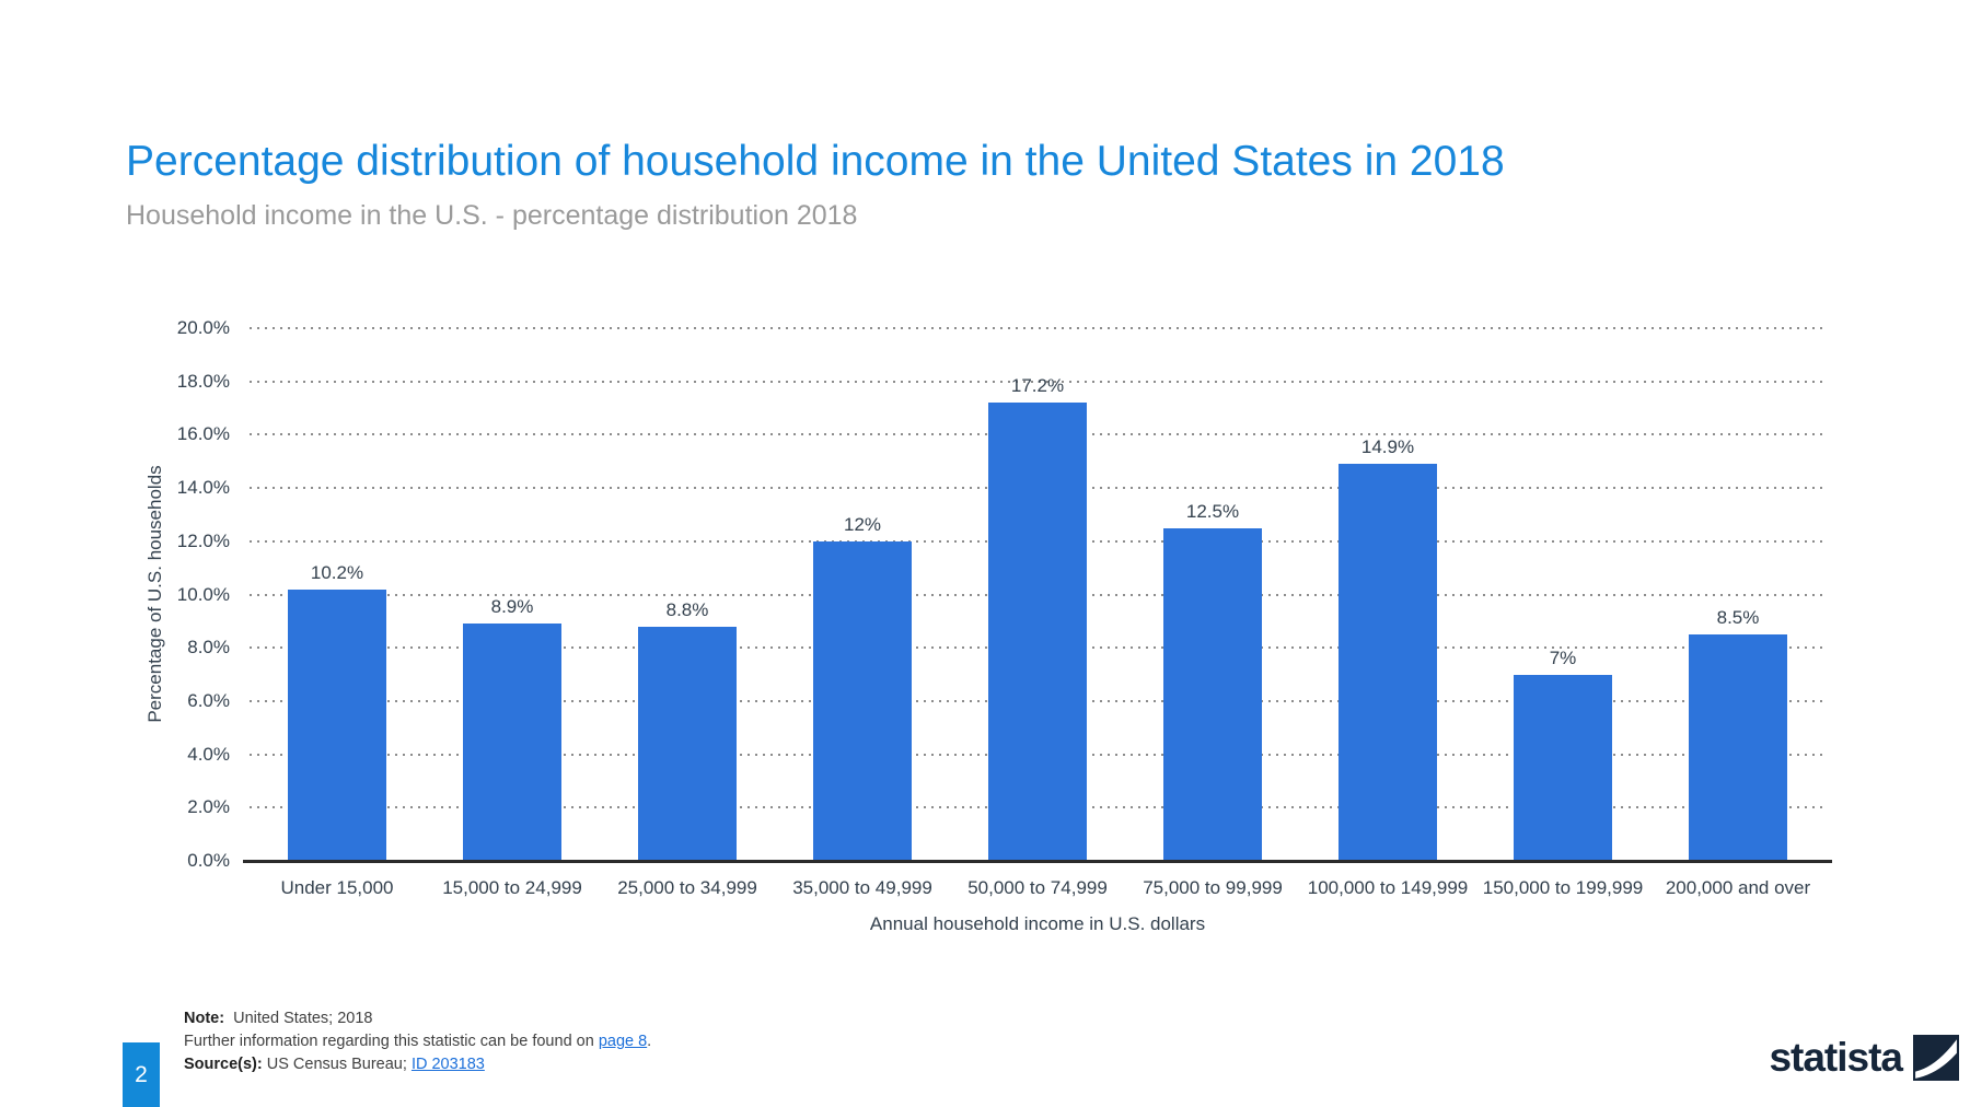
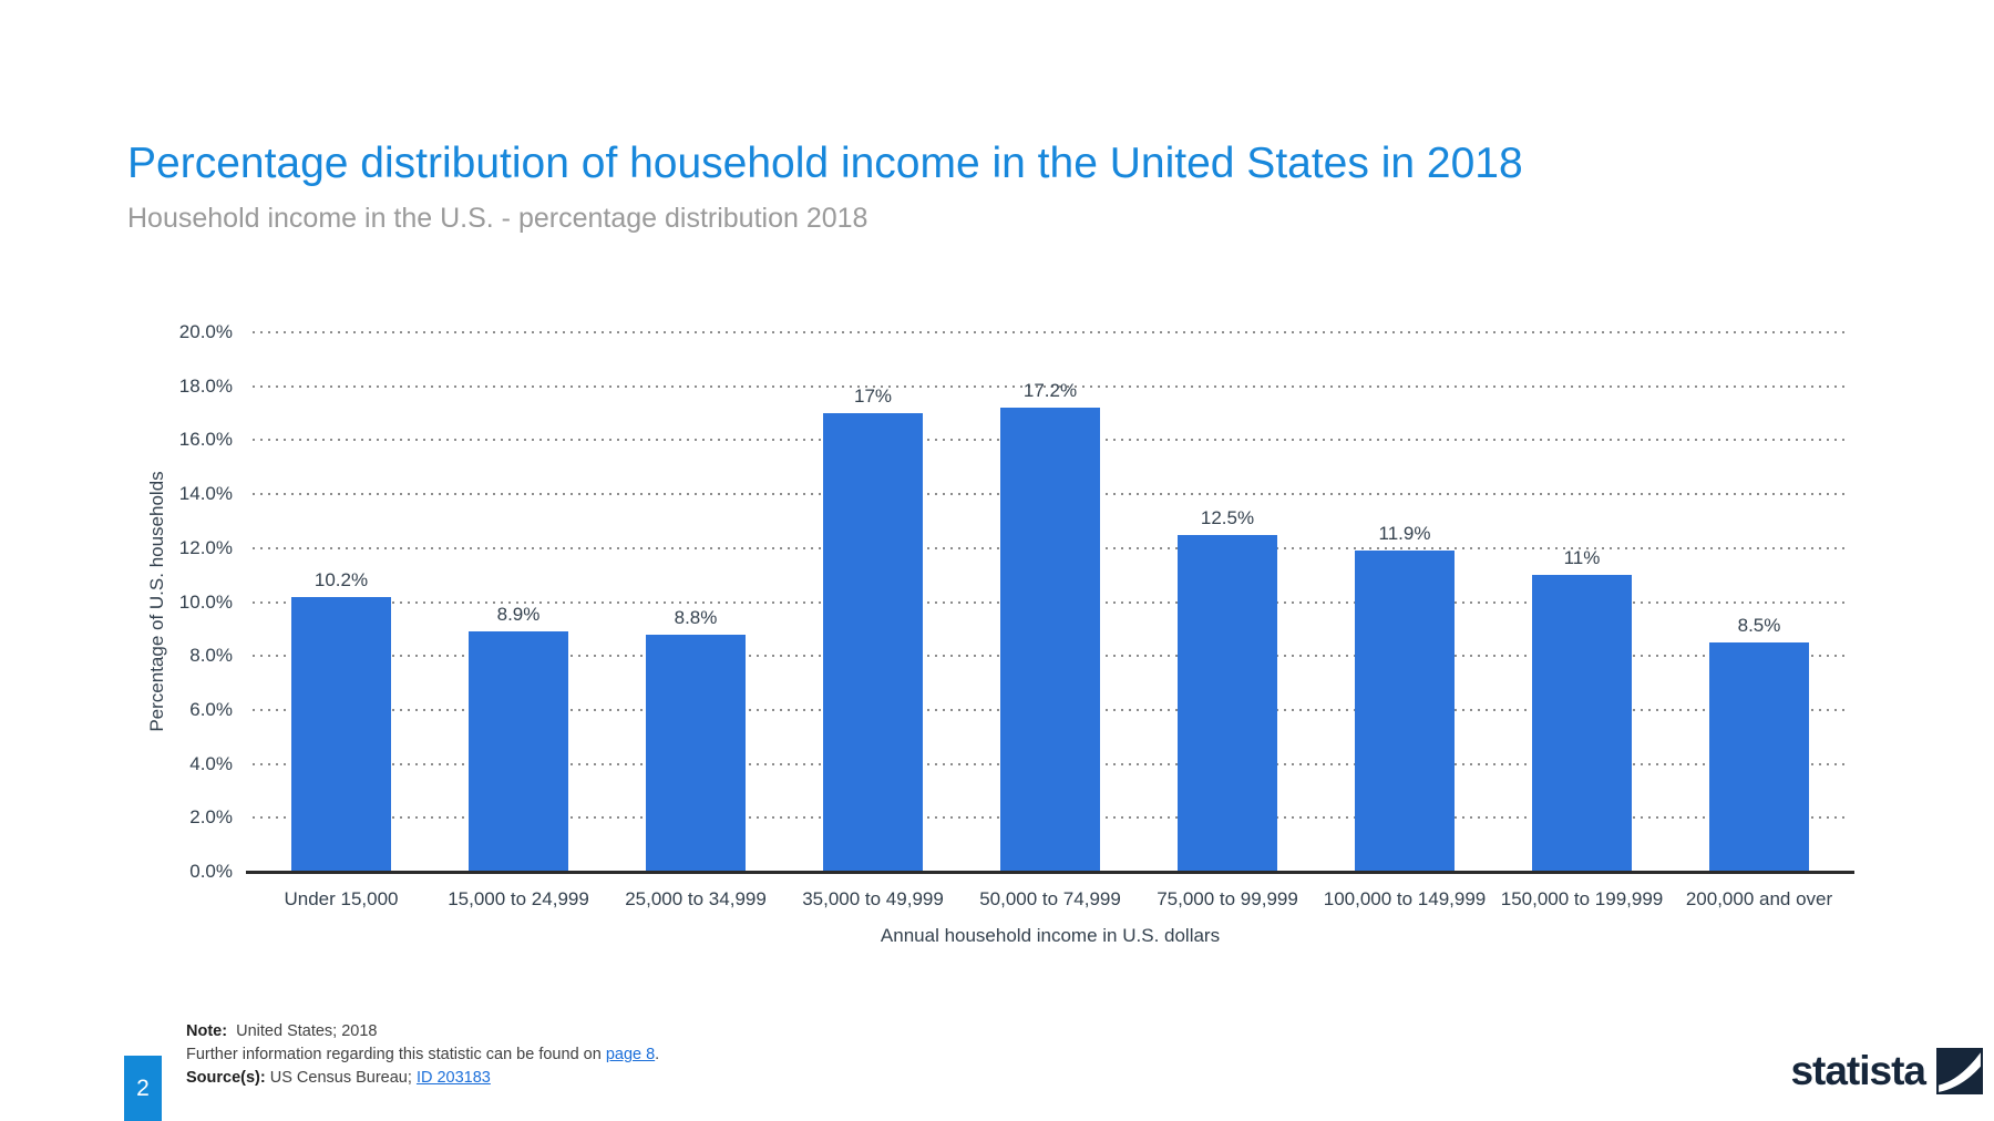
35,000 to 49,999: 12% -> 17%
100,000 to 149,999: 14.9% -> 11.9%
150,000 to 199,999: 7% -> 11%
